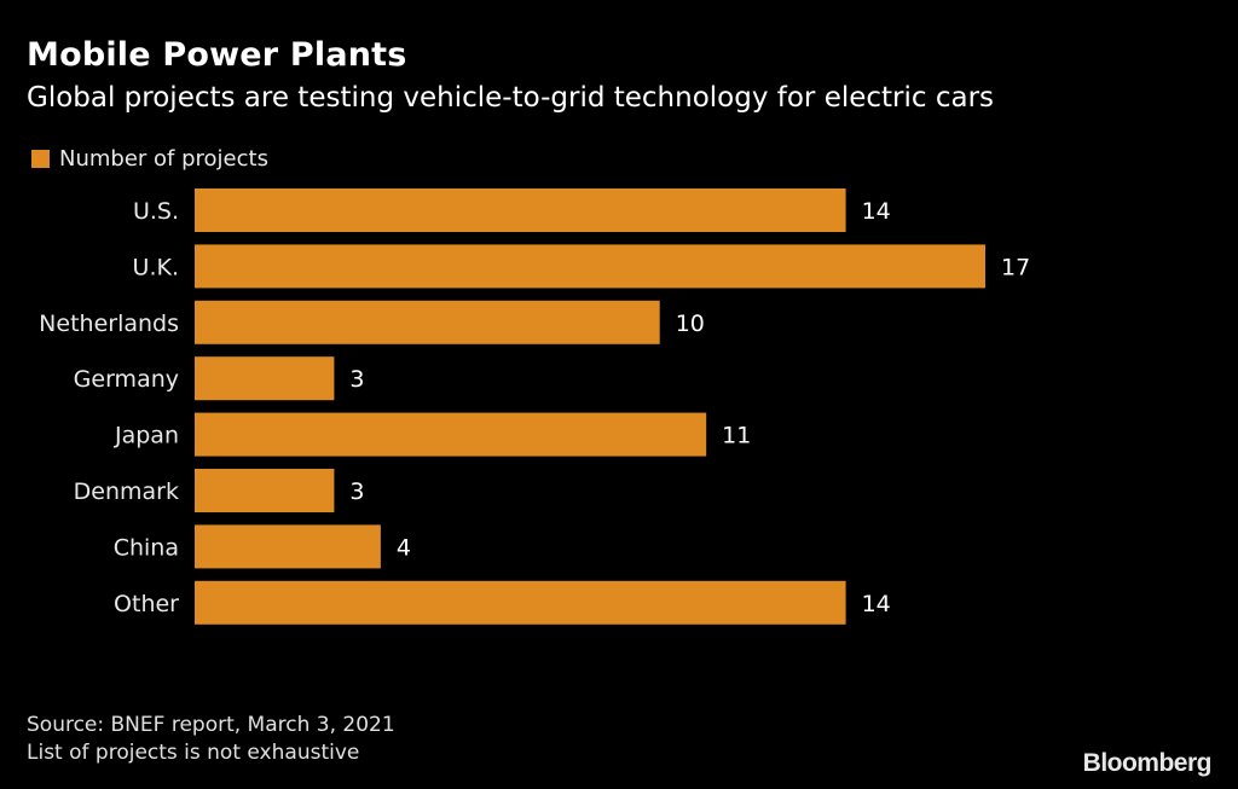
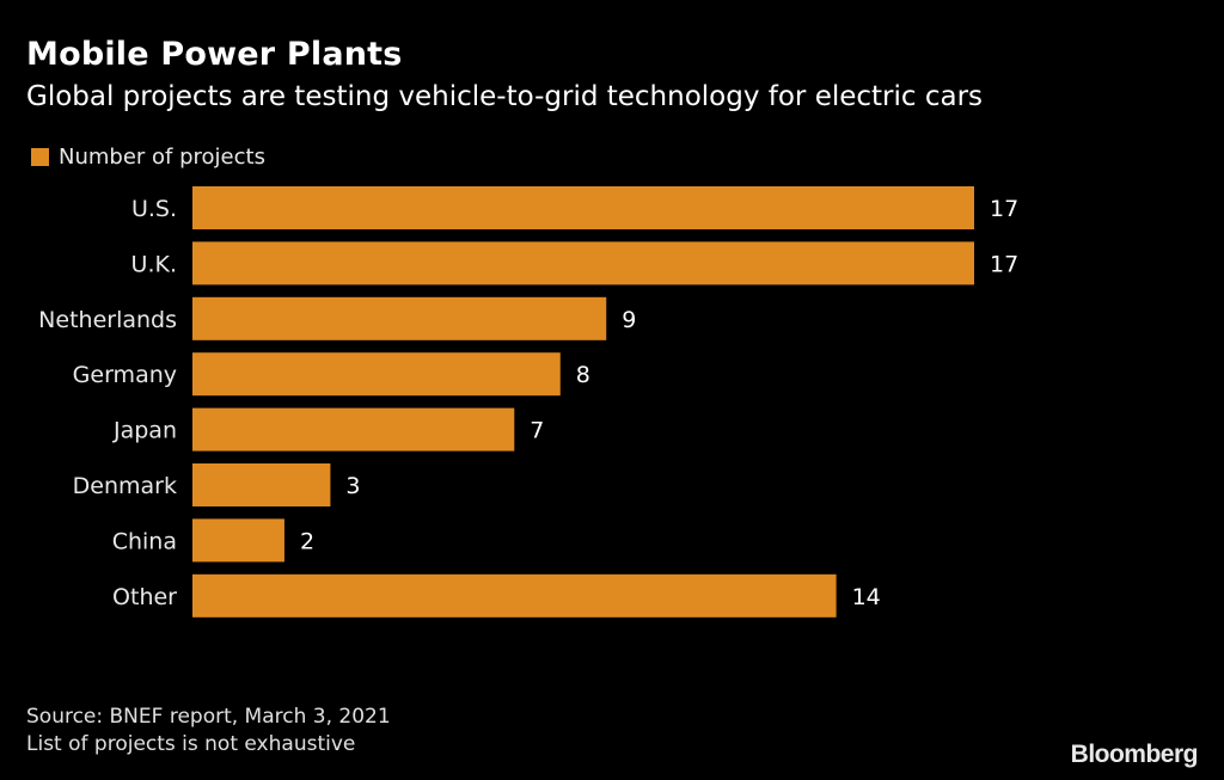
U.S.: 14 -> 17
Netherlands: 10 -> 9
Germany: 3 -> 8
Japan: 11 -> 7
China: 4 -> 2
